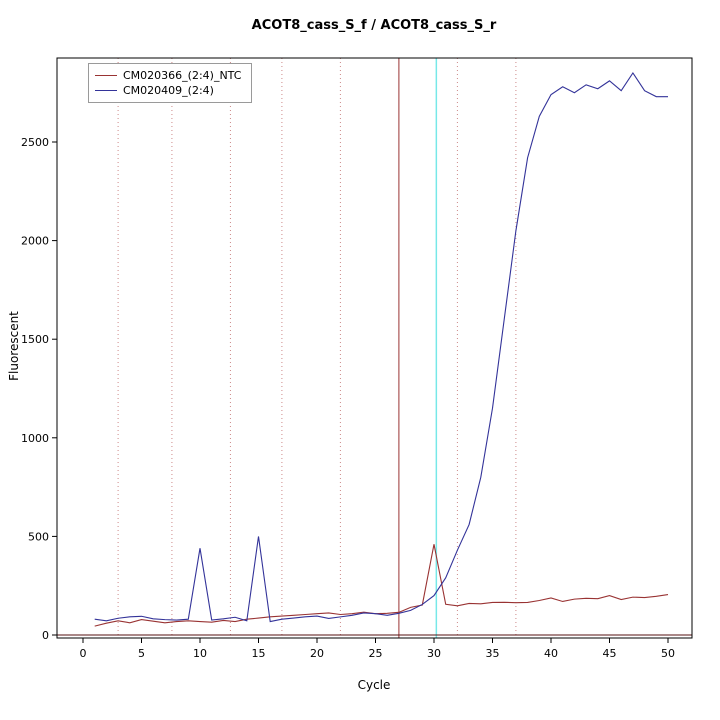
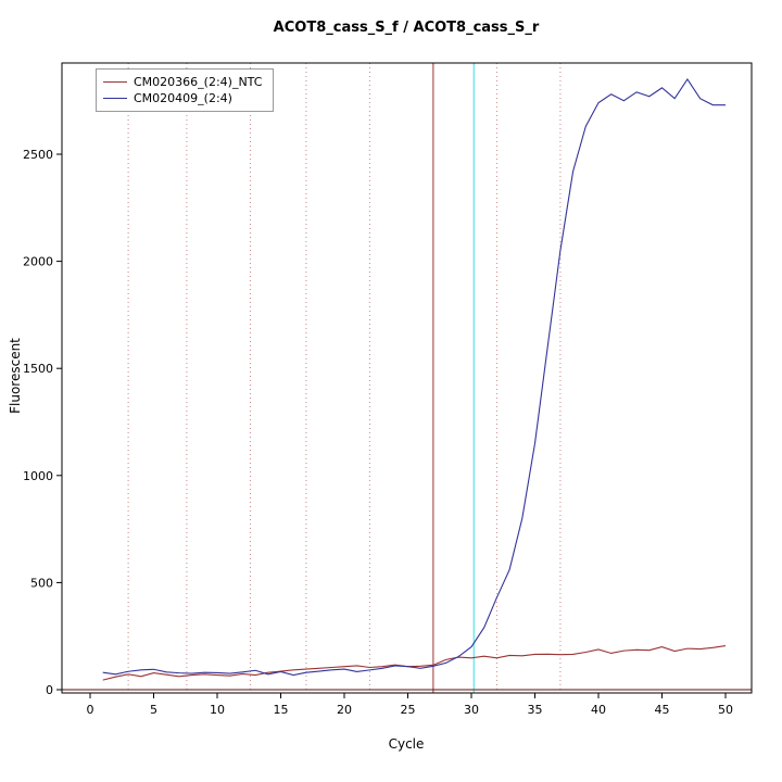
CM020409_(2:4)/10: 440 -> 80
CM020409_(2:4)/15: 500 -> 80
CM020366_(2:4)_NTC/30: 460 -> 150
